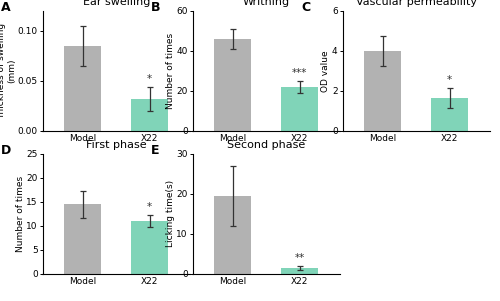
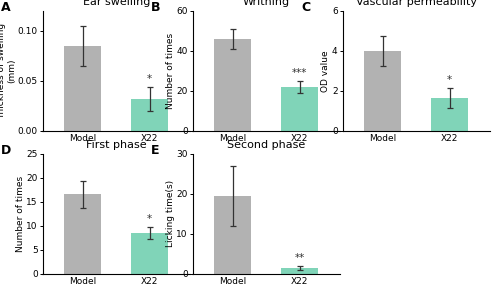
First phase/Model: 14.5 -> 16.5
First phase/X22: 11.0 -> 8.5
